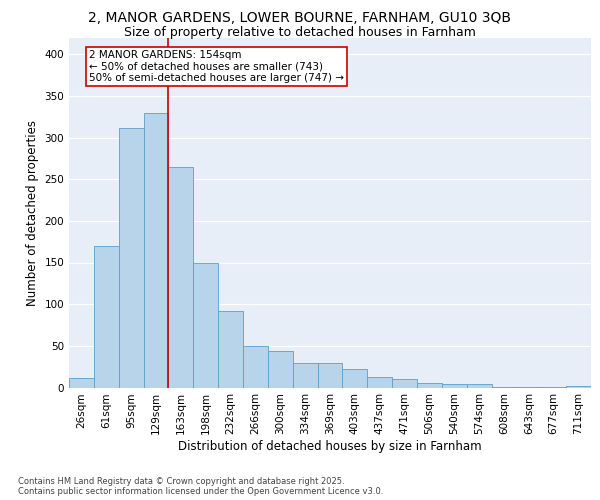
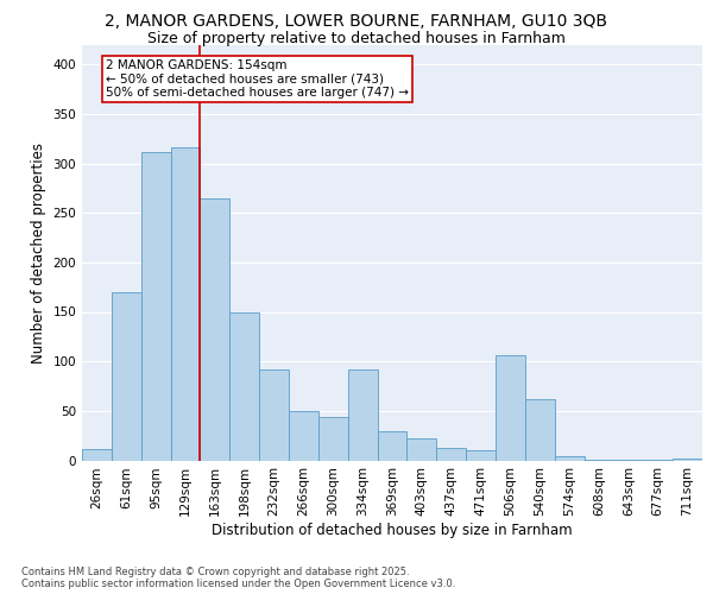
129sqm: 330 -> 316
334sqm: 30 -> 92
506sqm: 5 -> 106
540sqm: 4 -> 62
